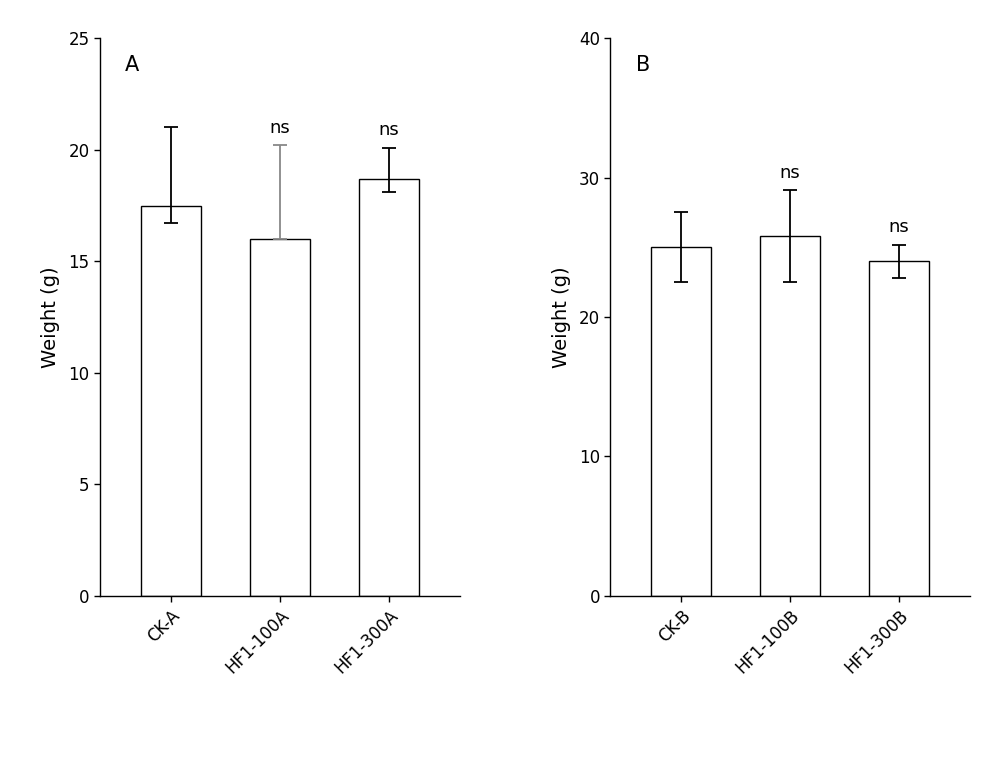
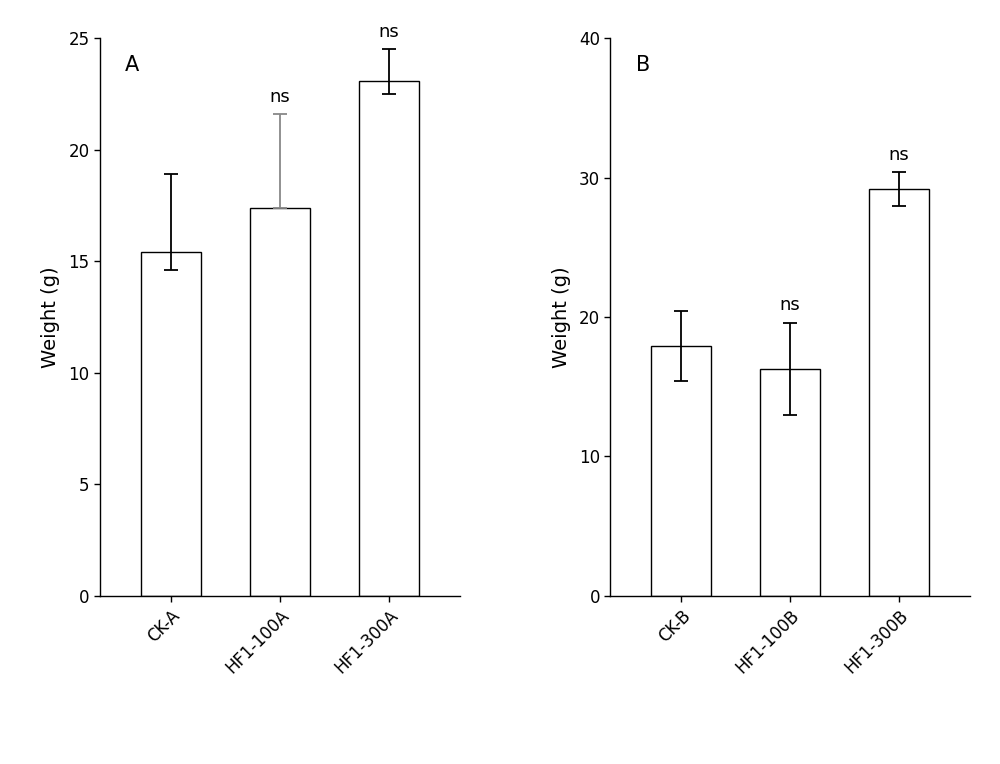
CK-A: 17.5 -> 15.4
HF1-100A: 16.0 -> 17.4
HF1-300A: 18.7 -> 23.1
CK-B: 25.0 -> 17.9
HF1-100B: 25.8 -> 16.3
HF1-300B: 24.0 -> 29.2
